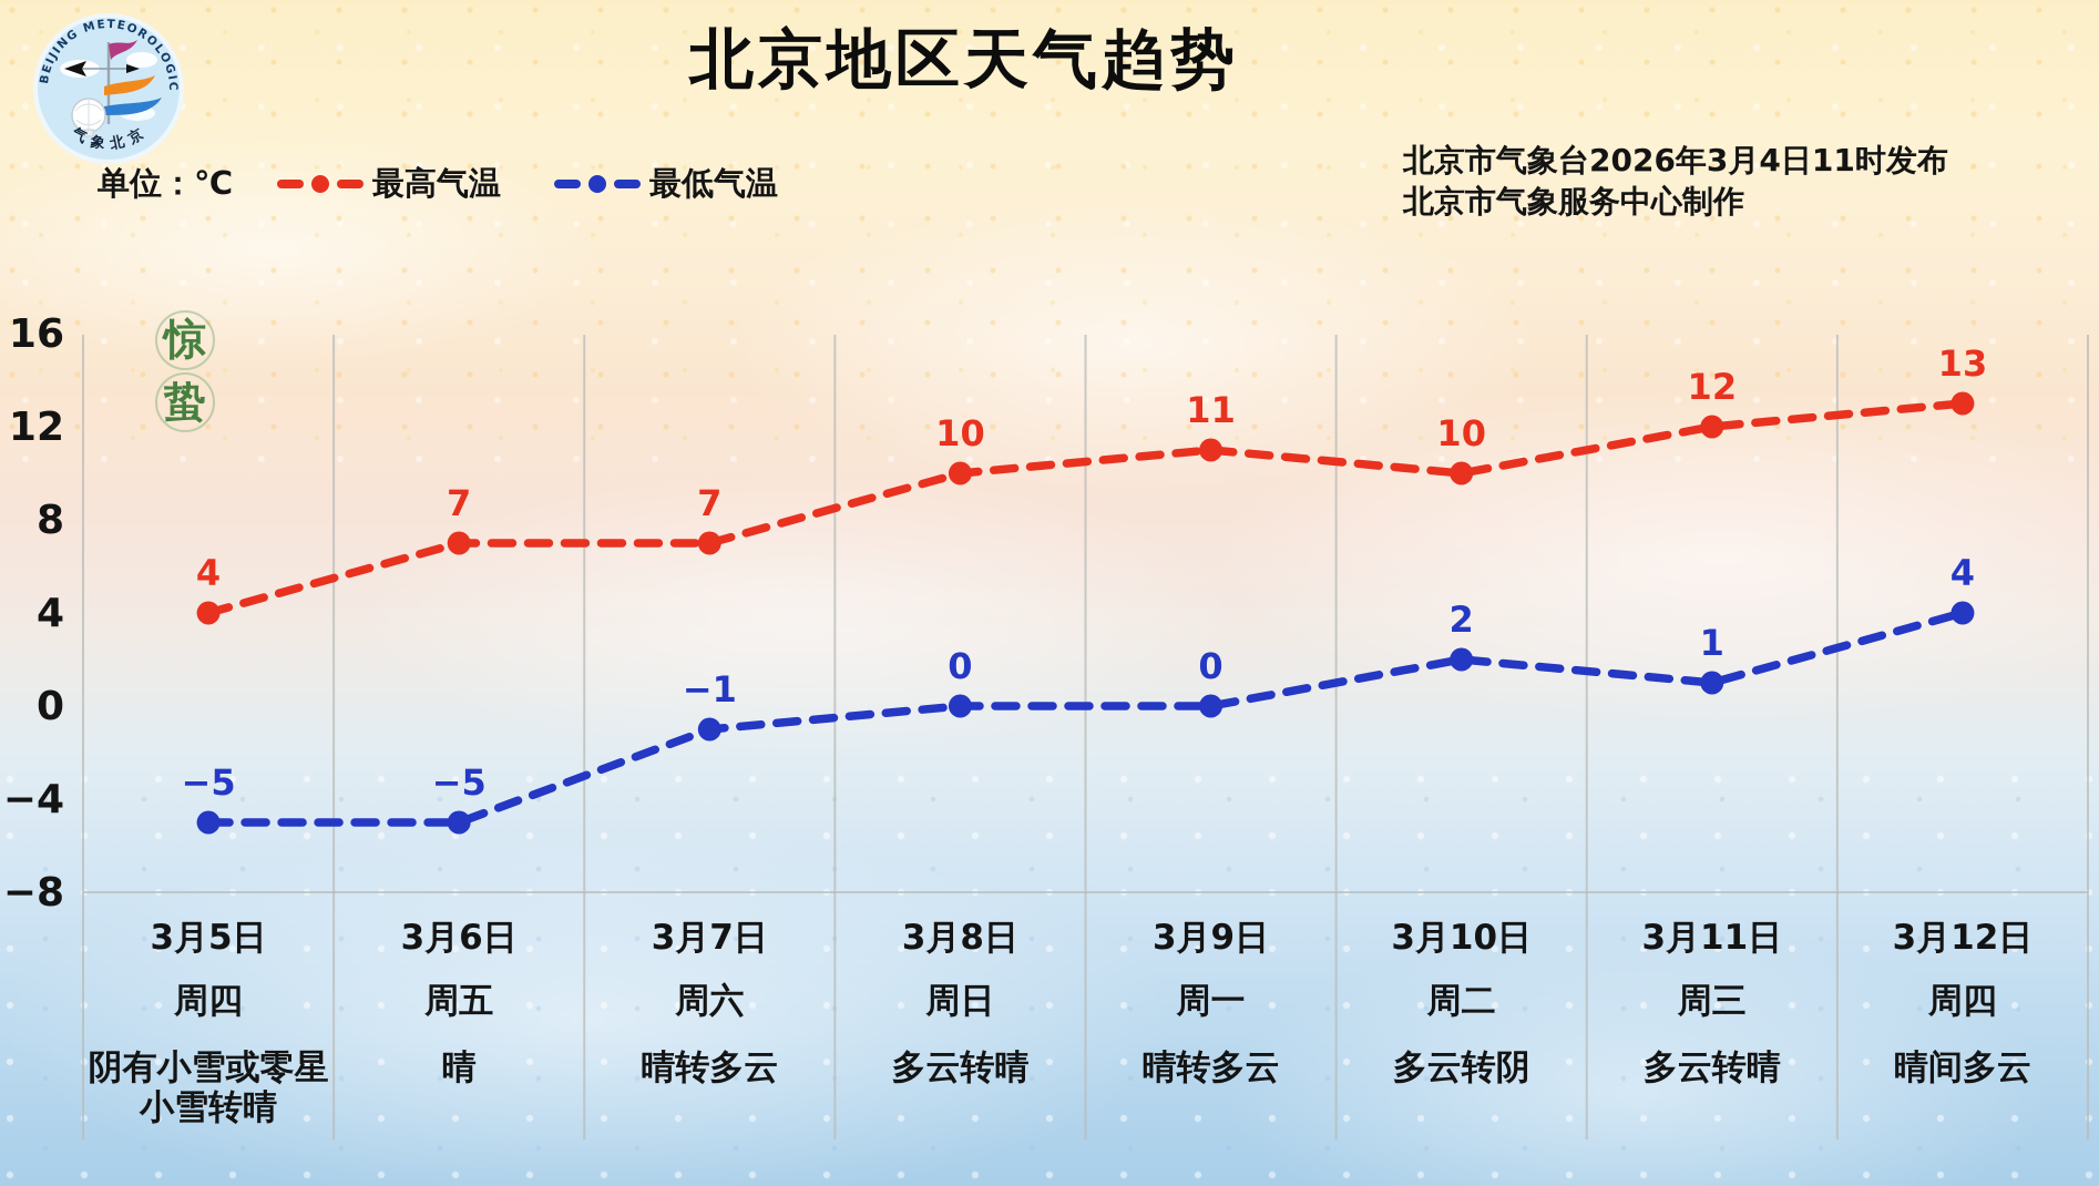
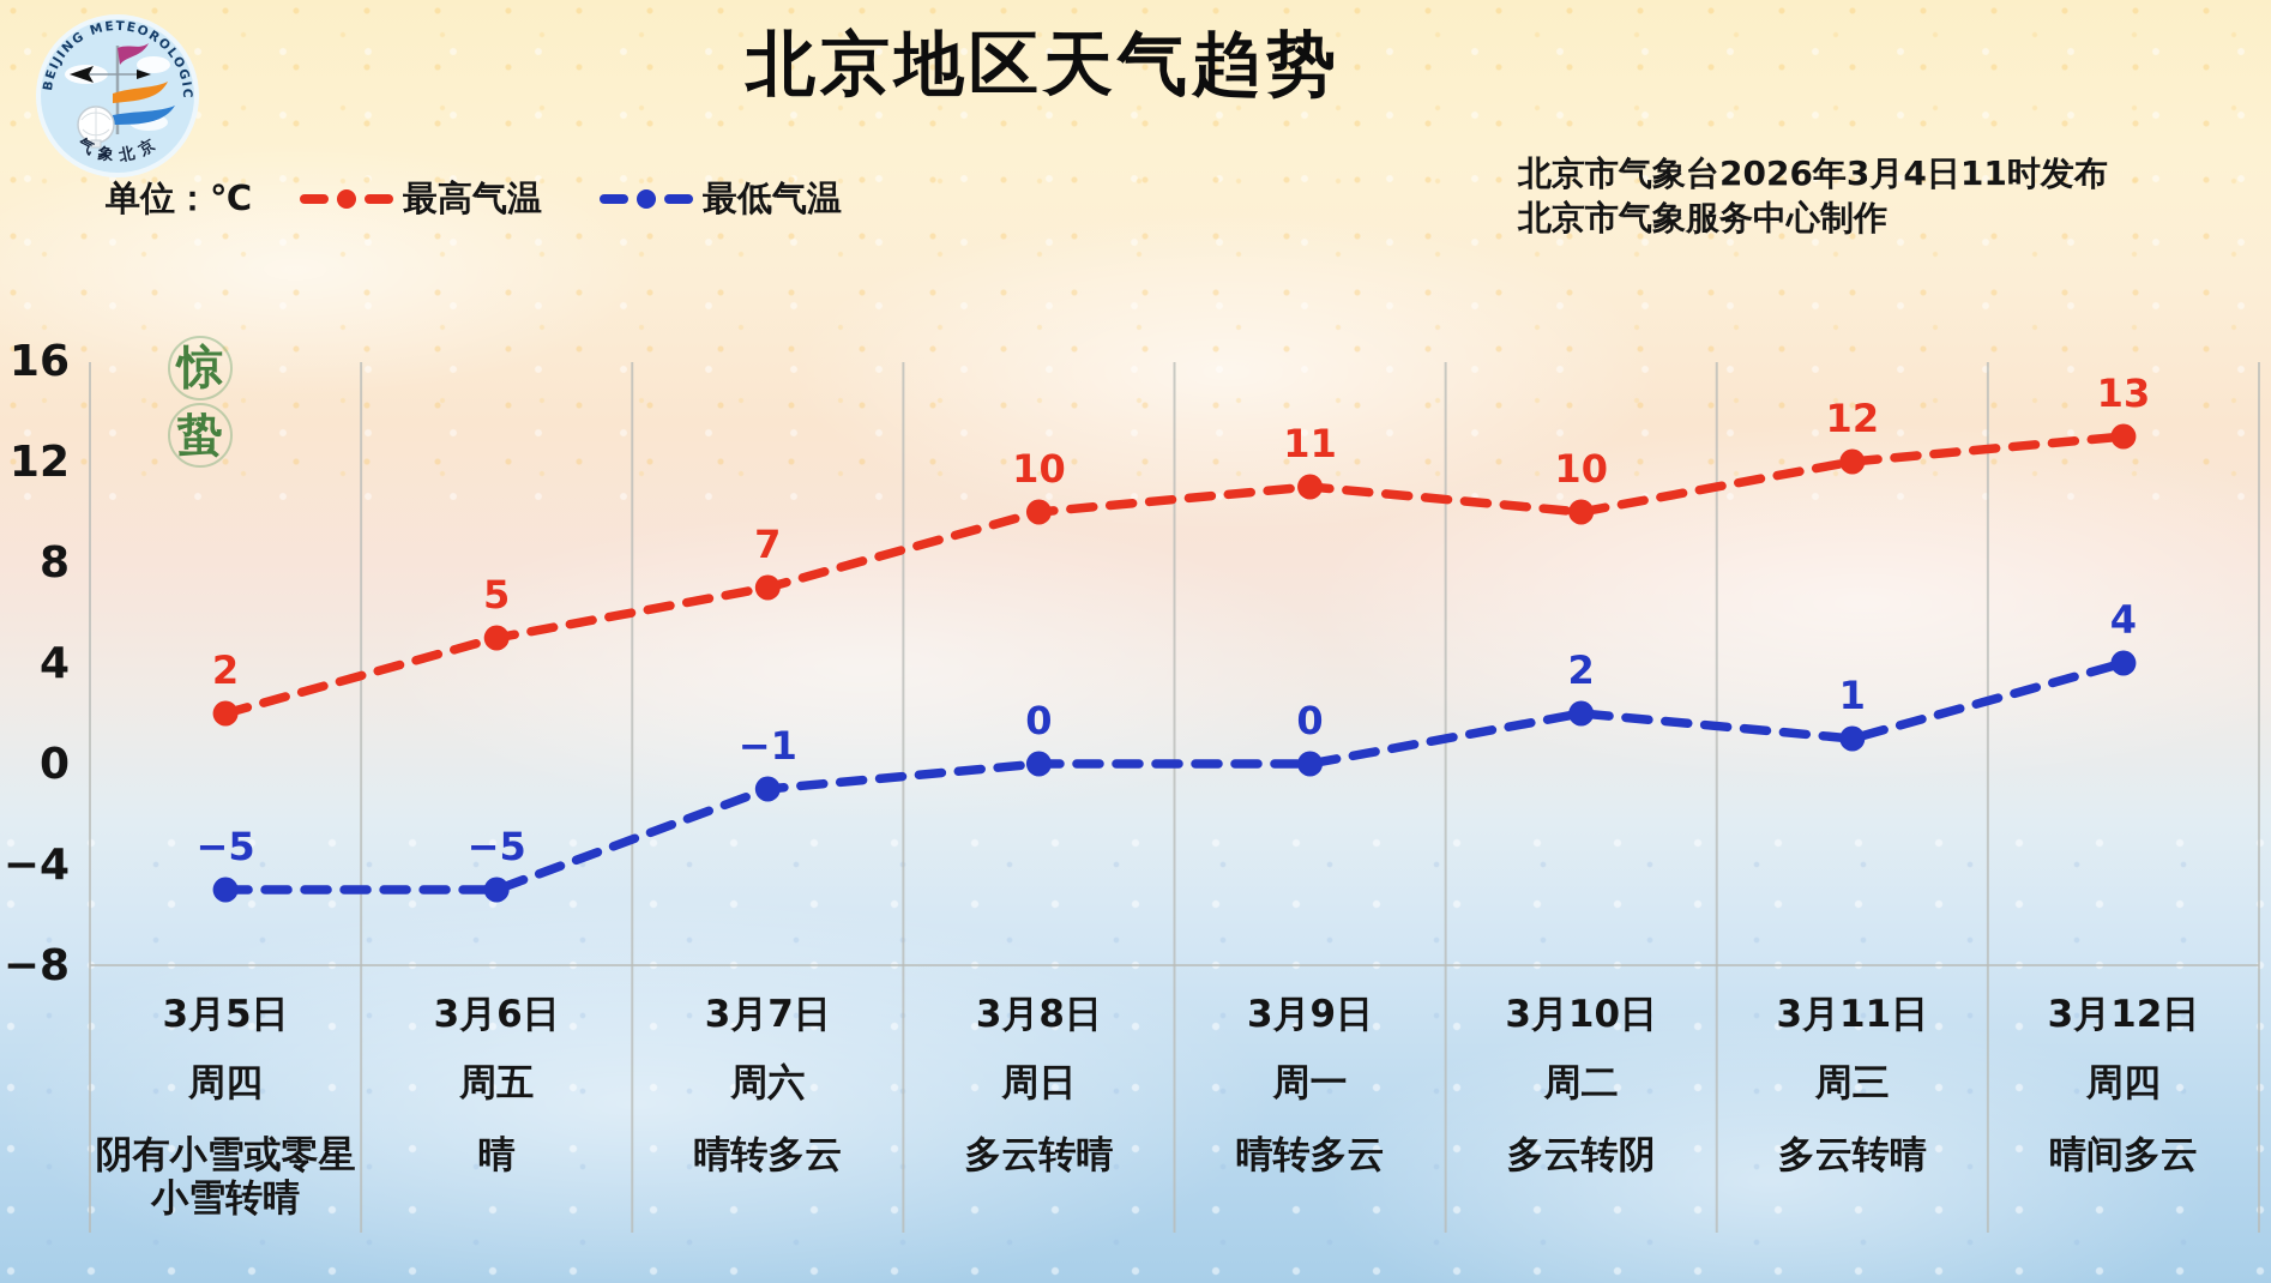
最高气温/3月5日: 4 -> 2
最高气温/3月6日: 7 -> 5
